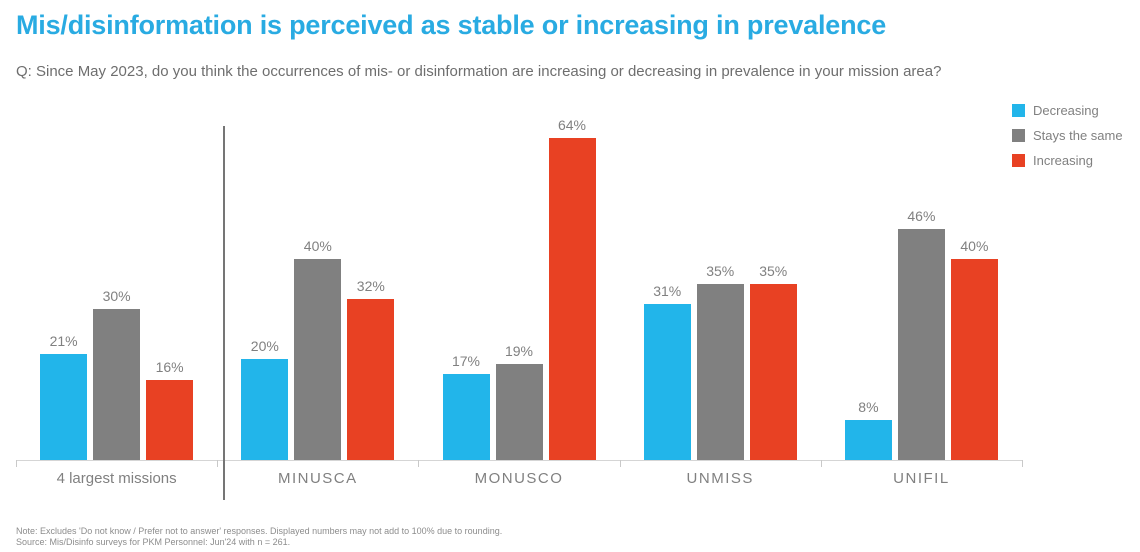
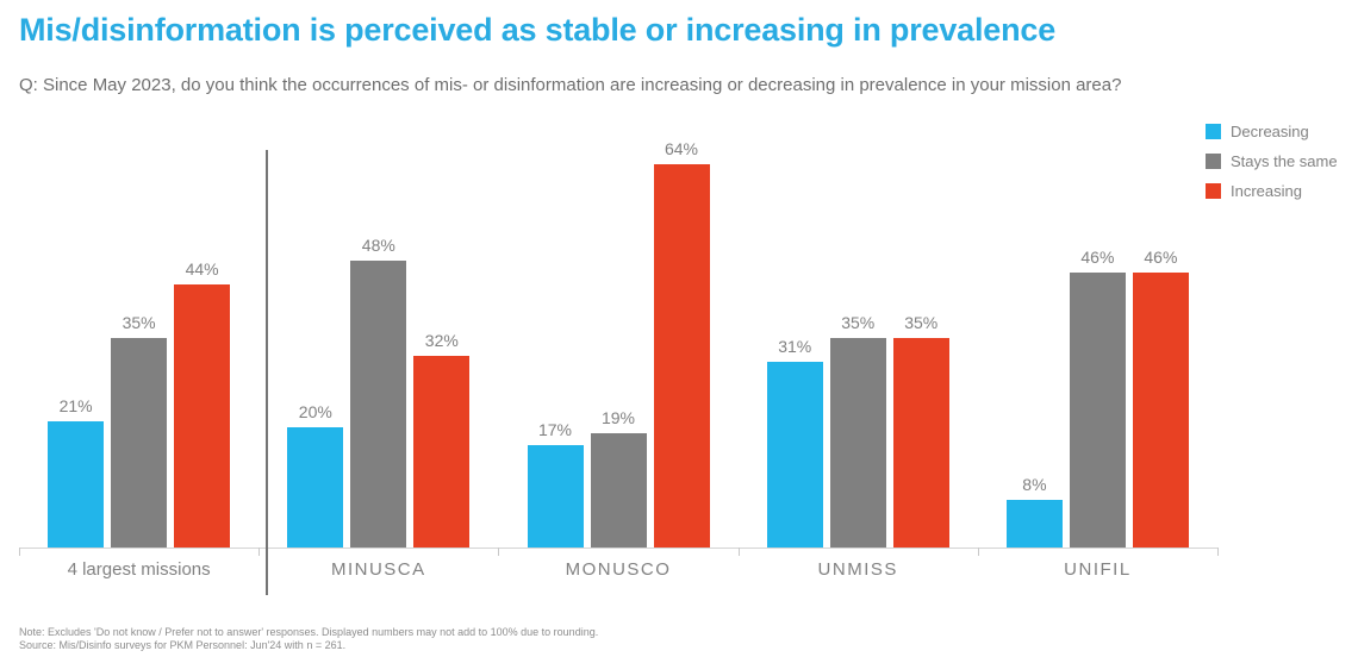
Stays the same/4 largest missions: 30% -> 35%
Increasing/4 largest missions: 16% -> 44%
Stays the same/MINUSCA: 40% -> 48%
Increasing/UNIFIL: 40% -> 46%
